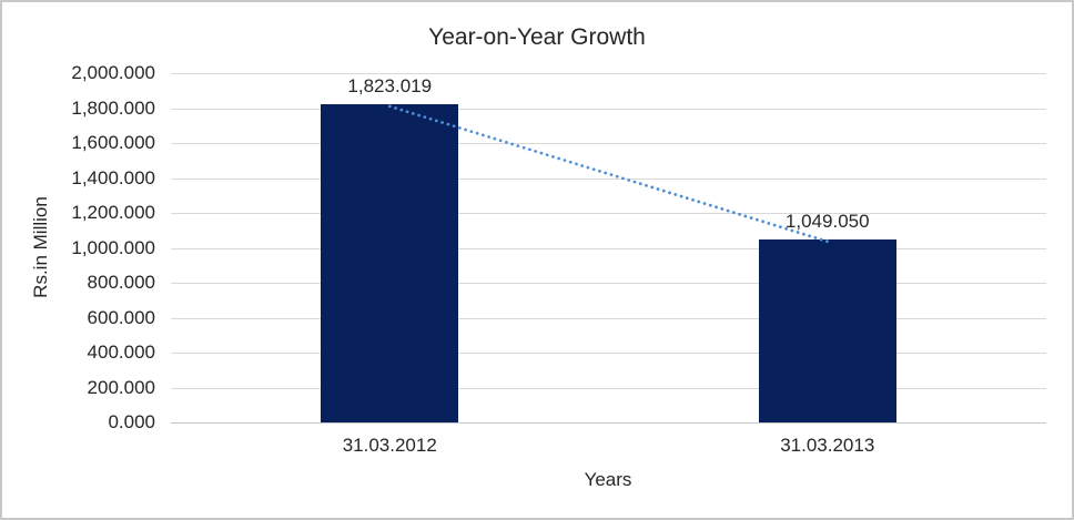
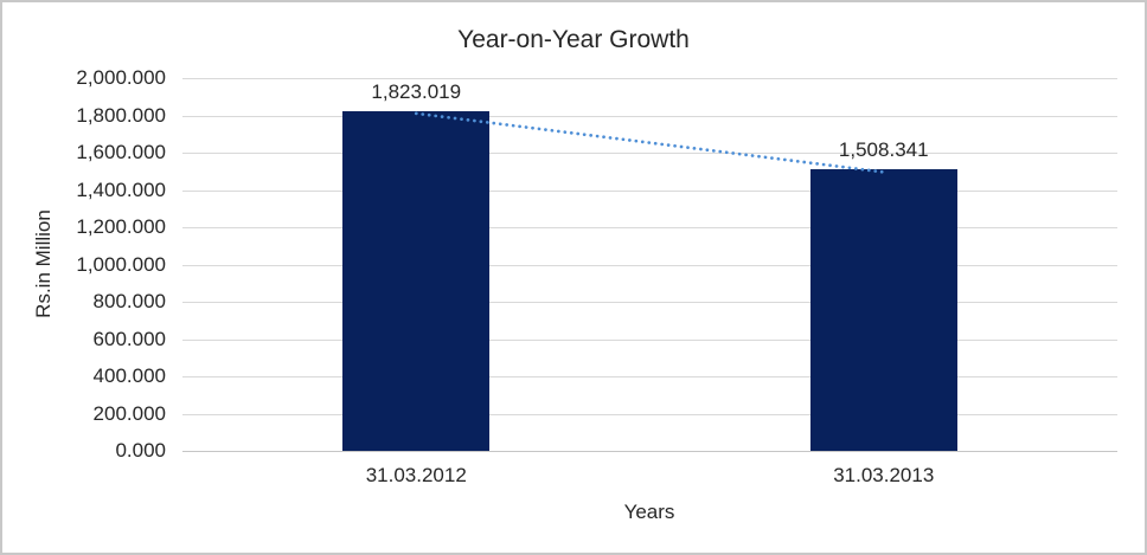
31.03.2013: 1,049.050 -> 1,508.341
